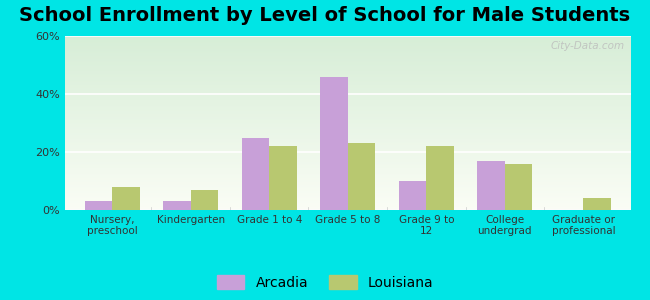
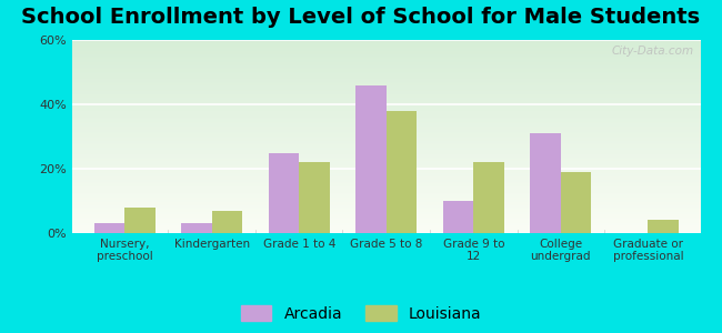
Louisiana/Grade 5 to 8: 23% -> 38%
Arcadia/College undergrad: 17% -> 31%
Louisiana/College undergrad: 16% -> 19%
